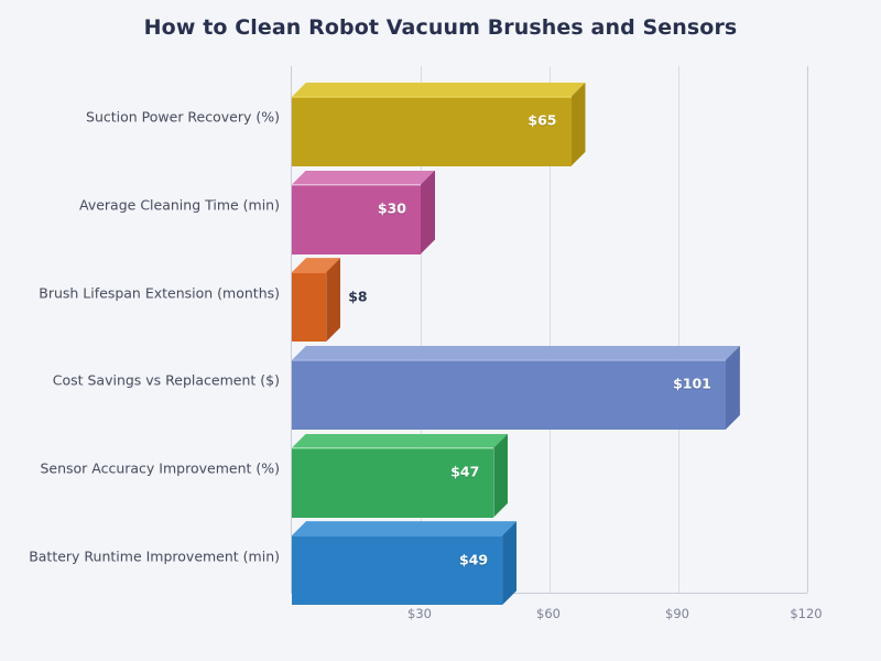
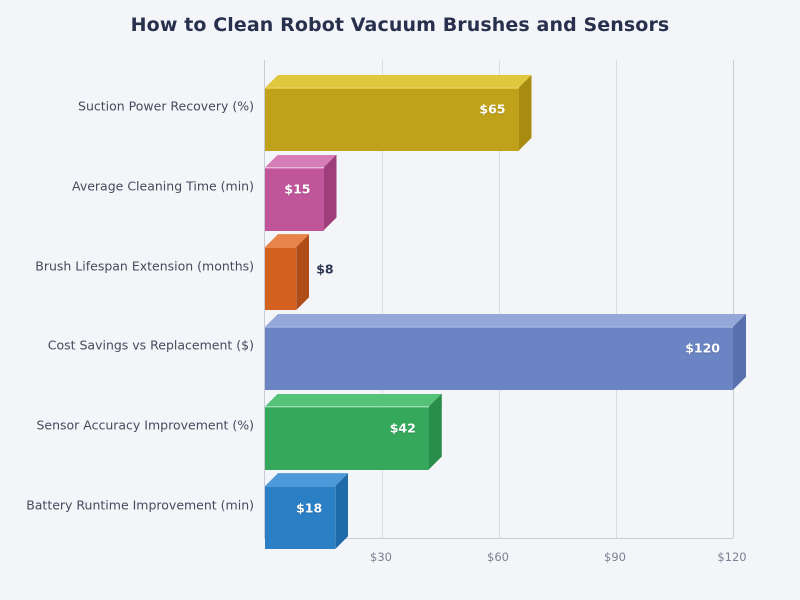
Average Cleaning Time (min): $30 -> $15
Cost Savings vs Replacement ($): $101 -> $120
Sensor Accuracy Improvement (%): $47 -> $42
Battery Runtime Improvement (min): $49 -> $18
